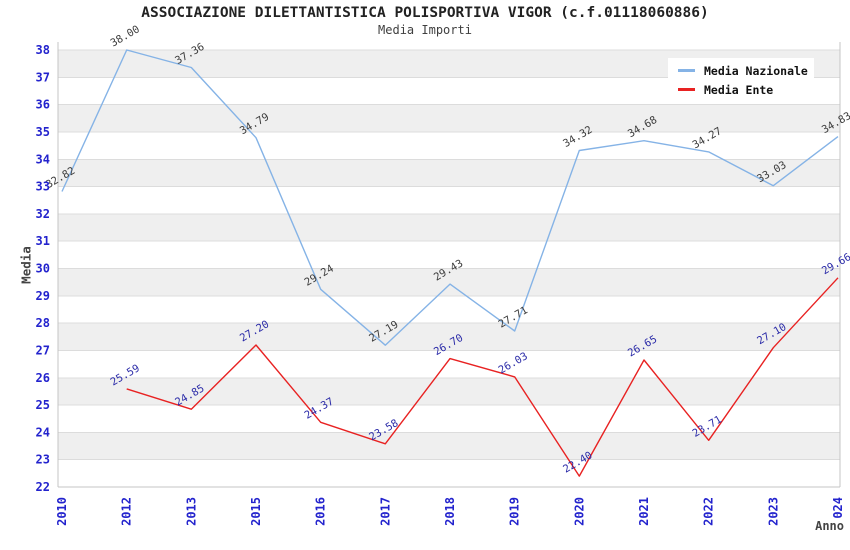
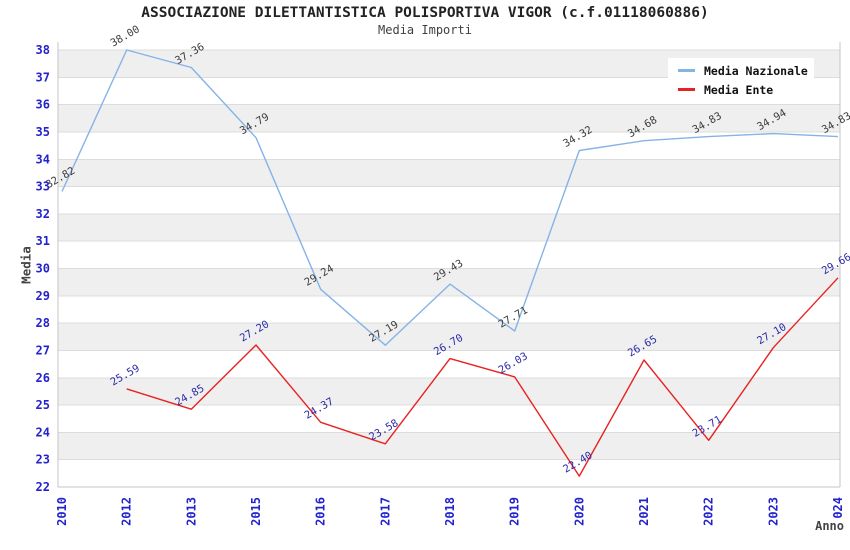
Media Nazionale/2022: 34.27 -> 34.83
Media Nazionale/2023: 33.03 -> 34.94
